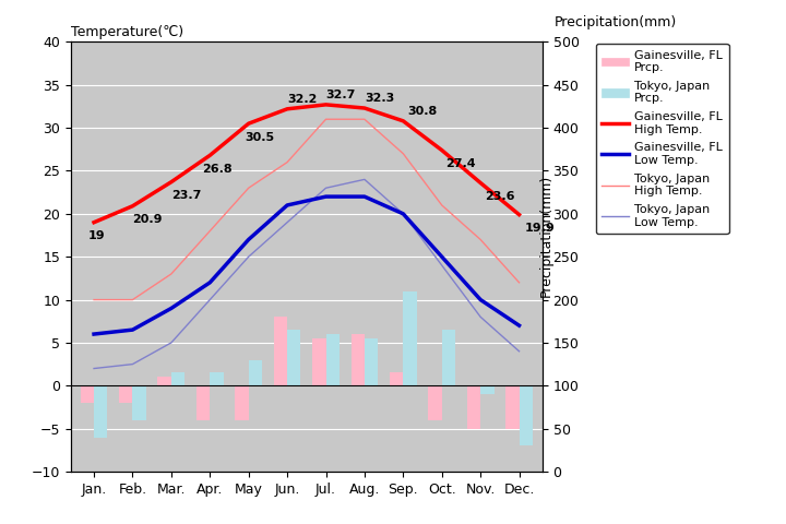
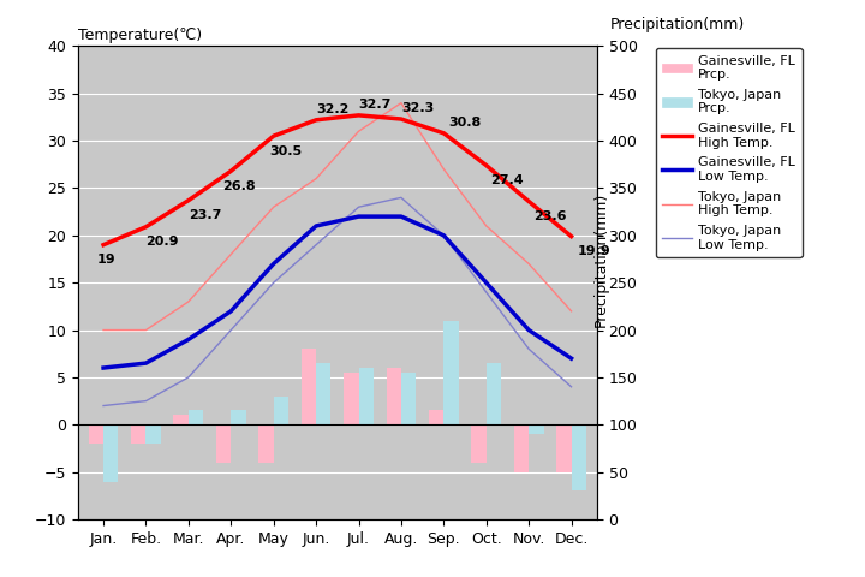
Tokyo, Japan Prcp./Feb.: -4.0 -> -2.0
Tokyo, Japan High Temp./Aug.: 31 -> 34
